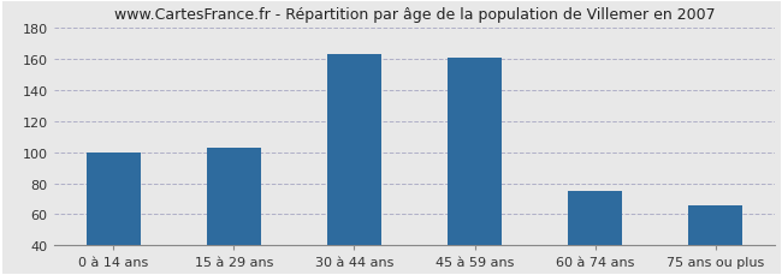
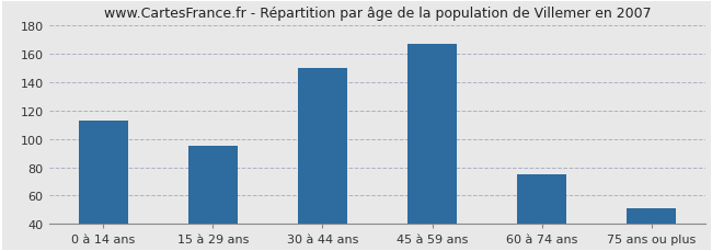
0 à 14 ans: 100 -> 113
15 à 29 ans: 103 -> 95
30 à 44 ans: 163 -> 150
45 à 59 ans: 161 -> 167
75 ans ou plus: 66 -> 51
